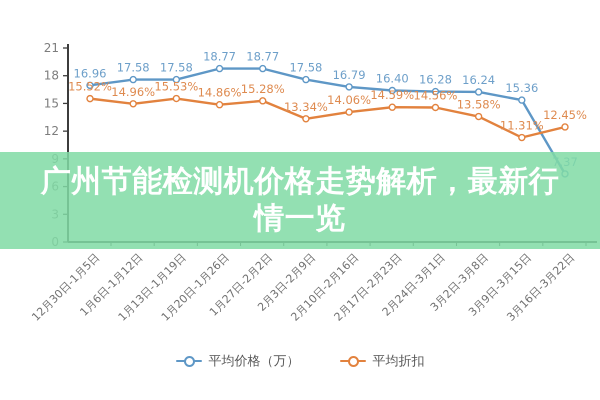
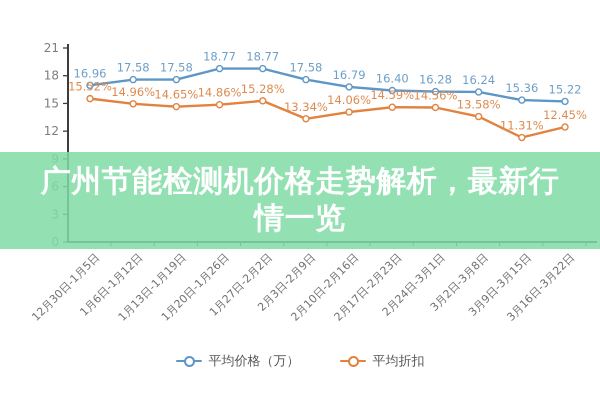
平均折扣/1月13日-1月19日: 15.53% -> 14.65%
平均价格（万）/3月16日-3月22日: 7.37 -> 15.22
